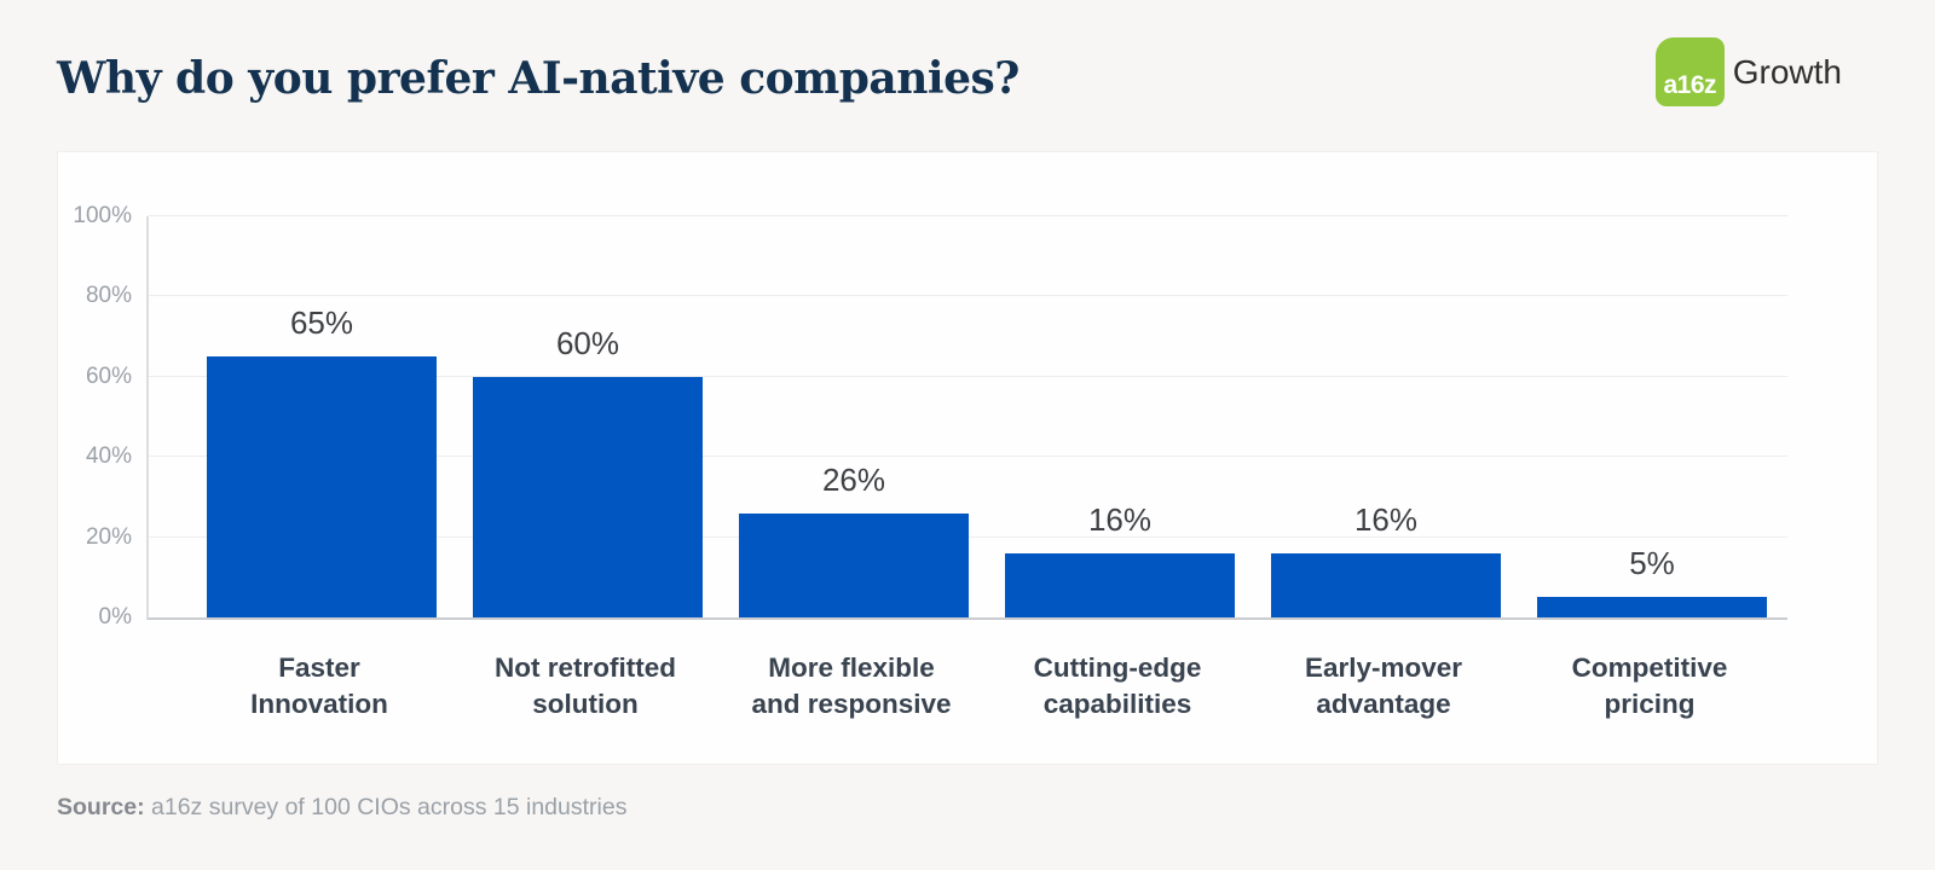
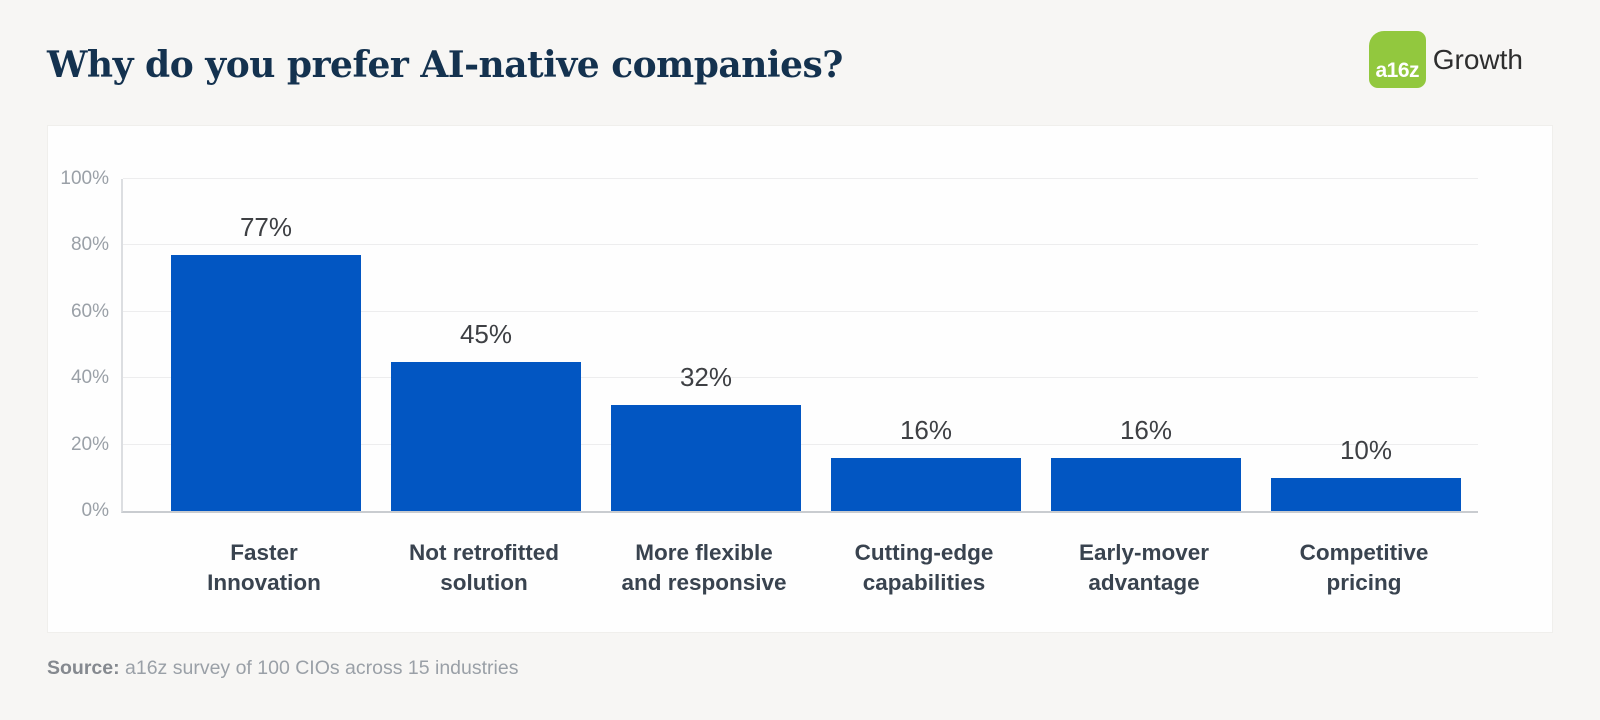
Faster Innovation: 65% -> 77%
Not retrofitted solution: 60% -> 45%
More flexible and responsive: 26% -> 32%
Competitive pricing: 5% -> 10%
